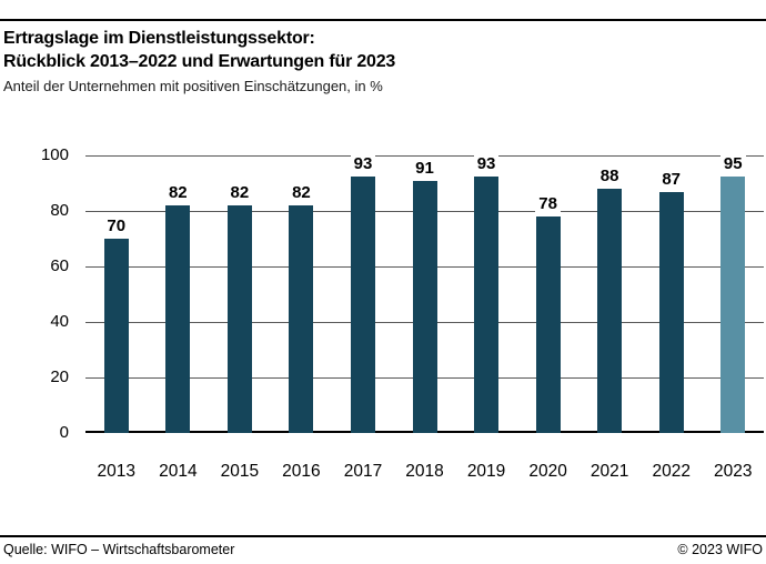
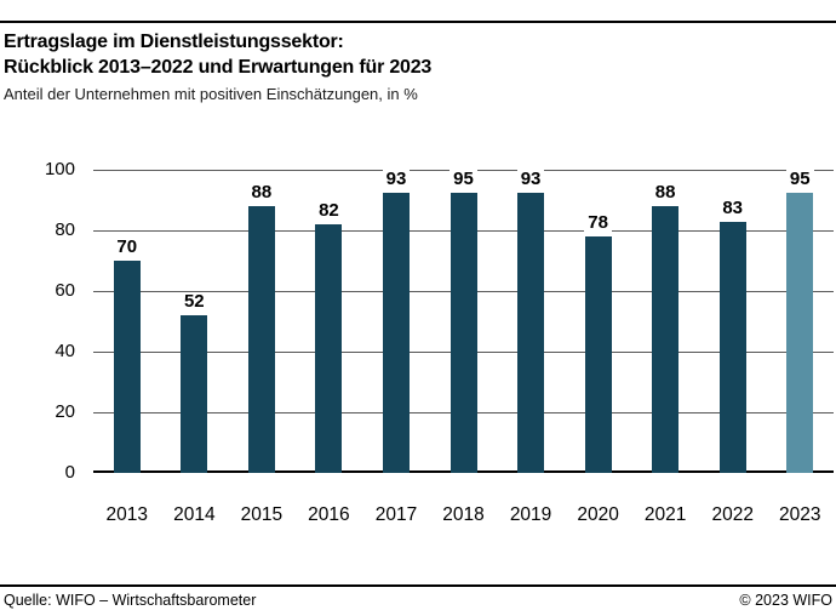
2014: 82 -> 52
2015: 82 -> 88
2018: 91 -> 95
2022: 87 -> 83
